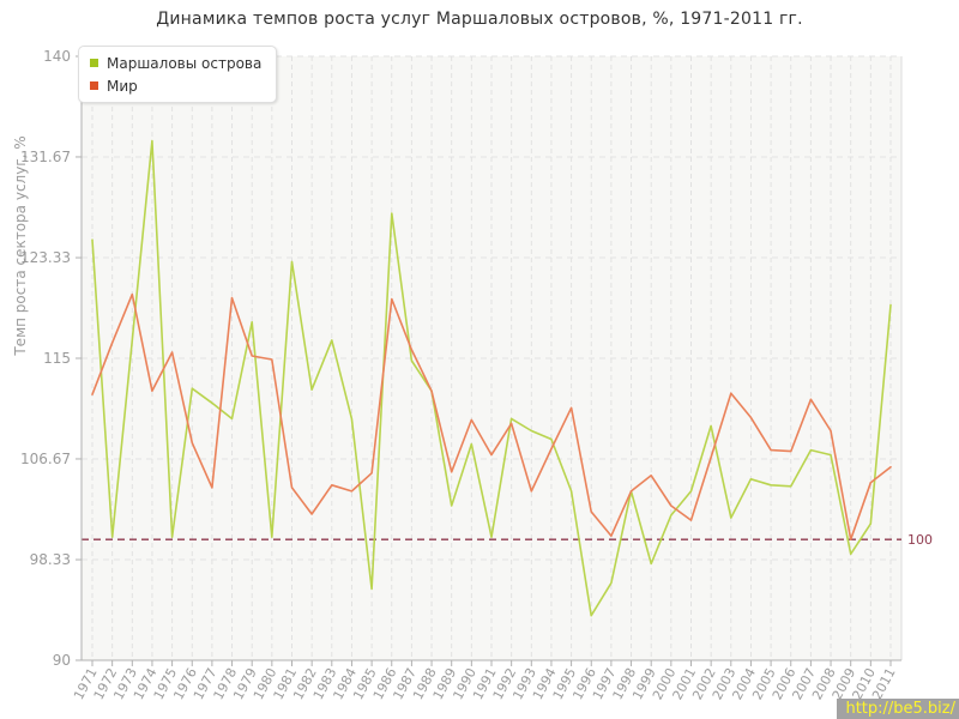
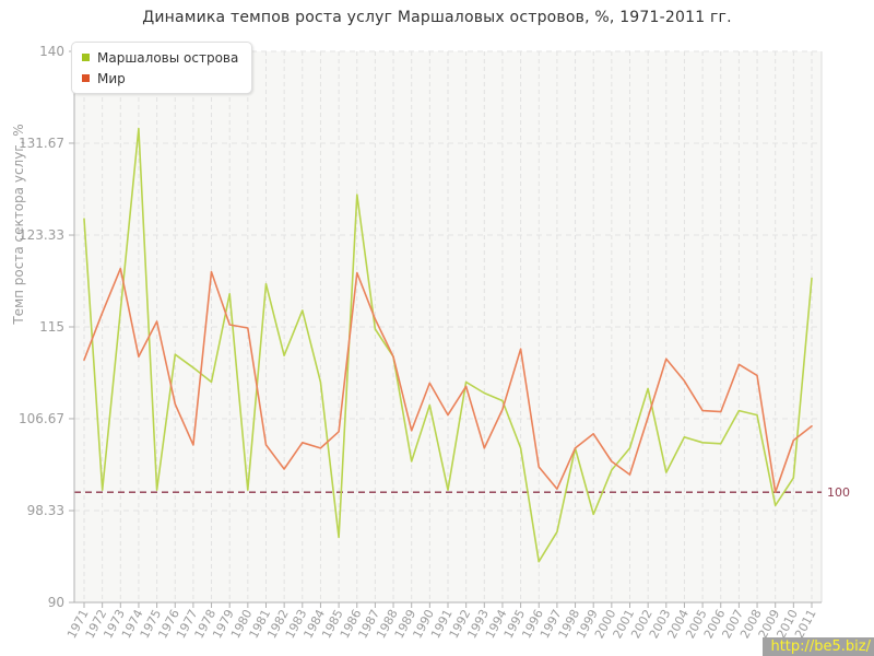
Маршаловы острова/1981: 123.0 -> 118.9
Мир/1995: 110.9 -> 113.0
Мир/2008: 109.0 -> 110.6
